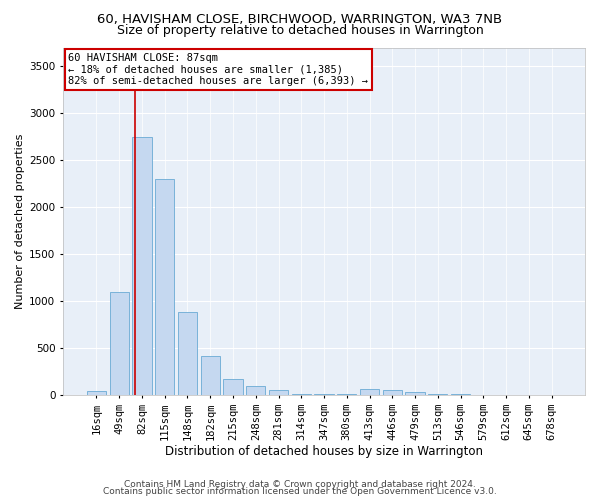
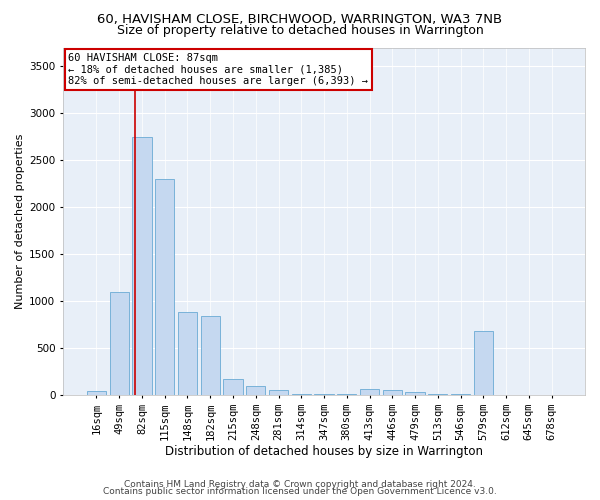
182sqm: 420 -> 840
579sqm: 0 -> 680
